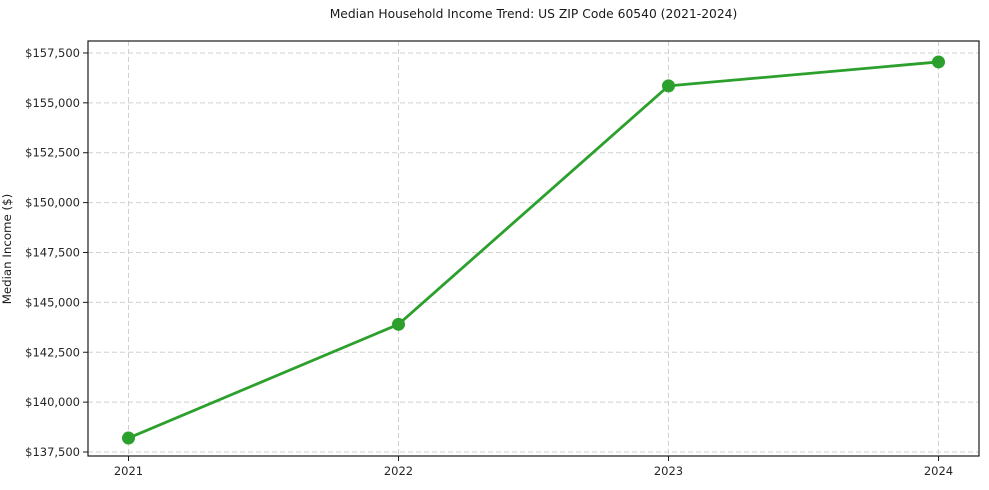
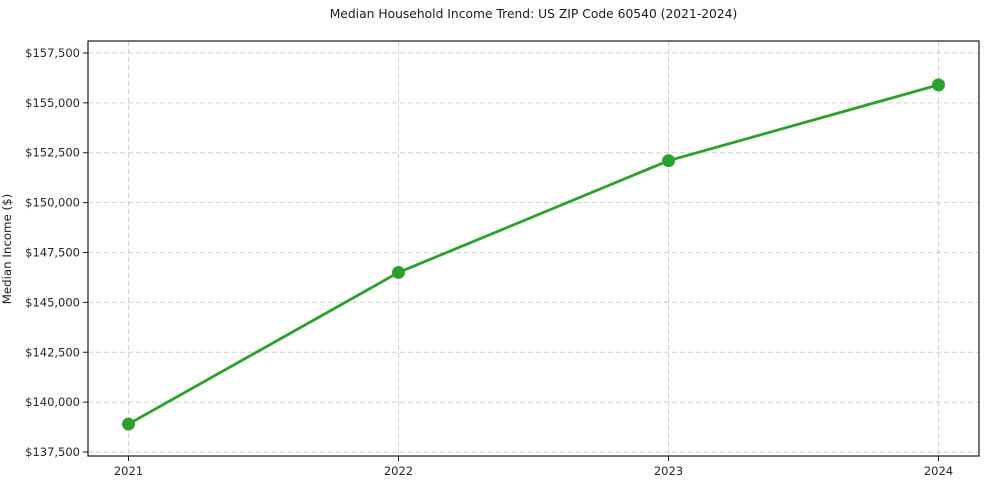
2021: $138200 -> $138900
2022: $143900 -> $146500
2023: $155800 -> $152100
2024: $157000 -> $155900
